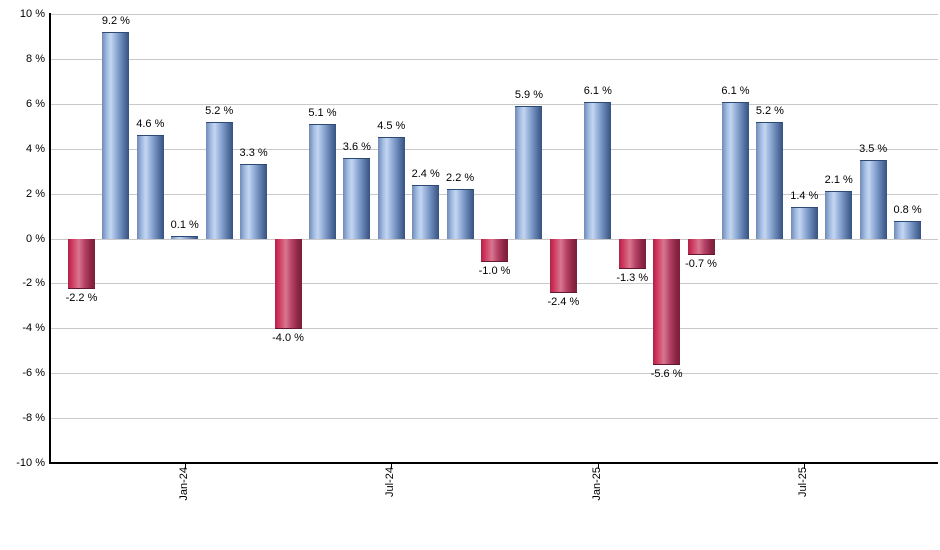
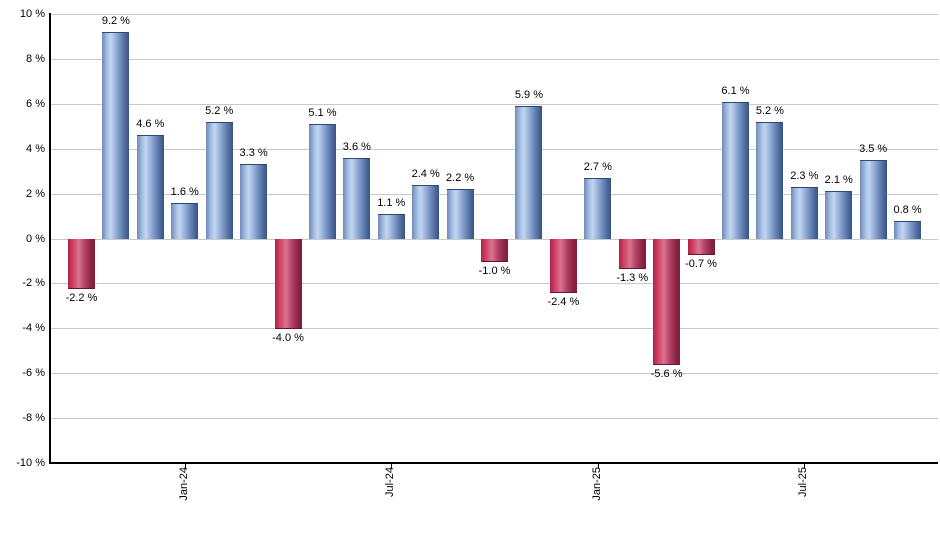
Jan-24: 0.1 -> 1.6
Jul-24: 4.5 -> 1.1
Jan-25: 6.1 -> 2.7
Jul-25: 1.4 -> 2.3
